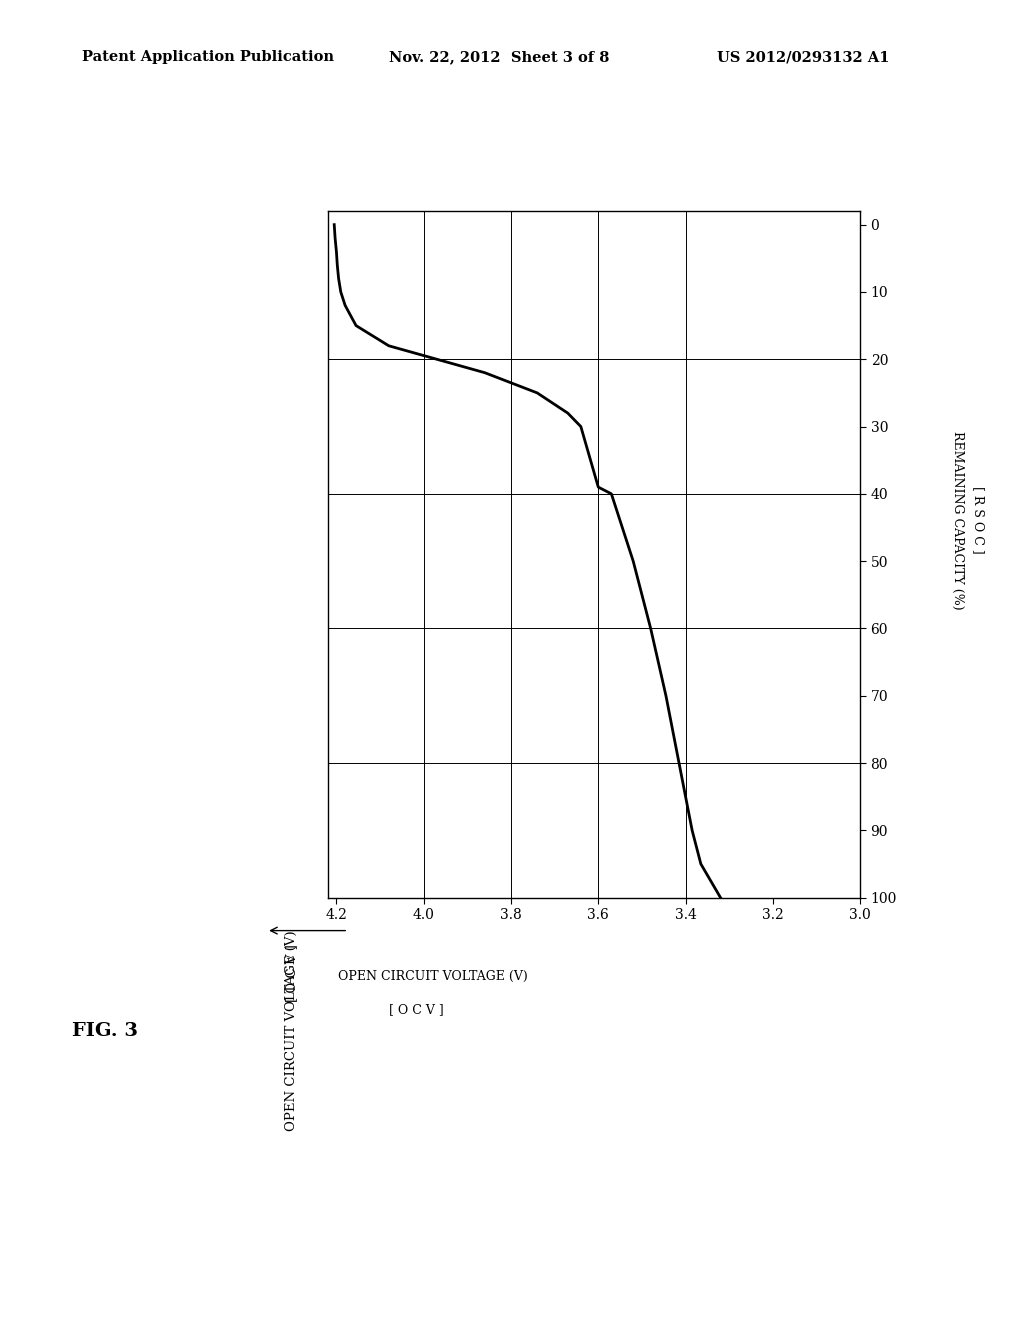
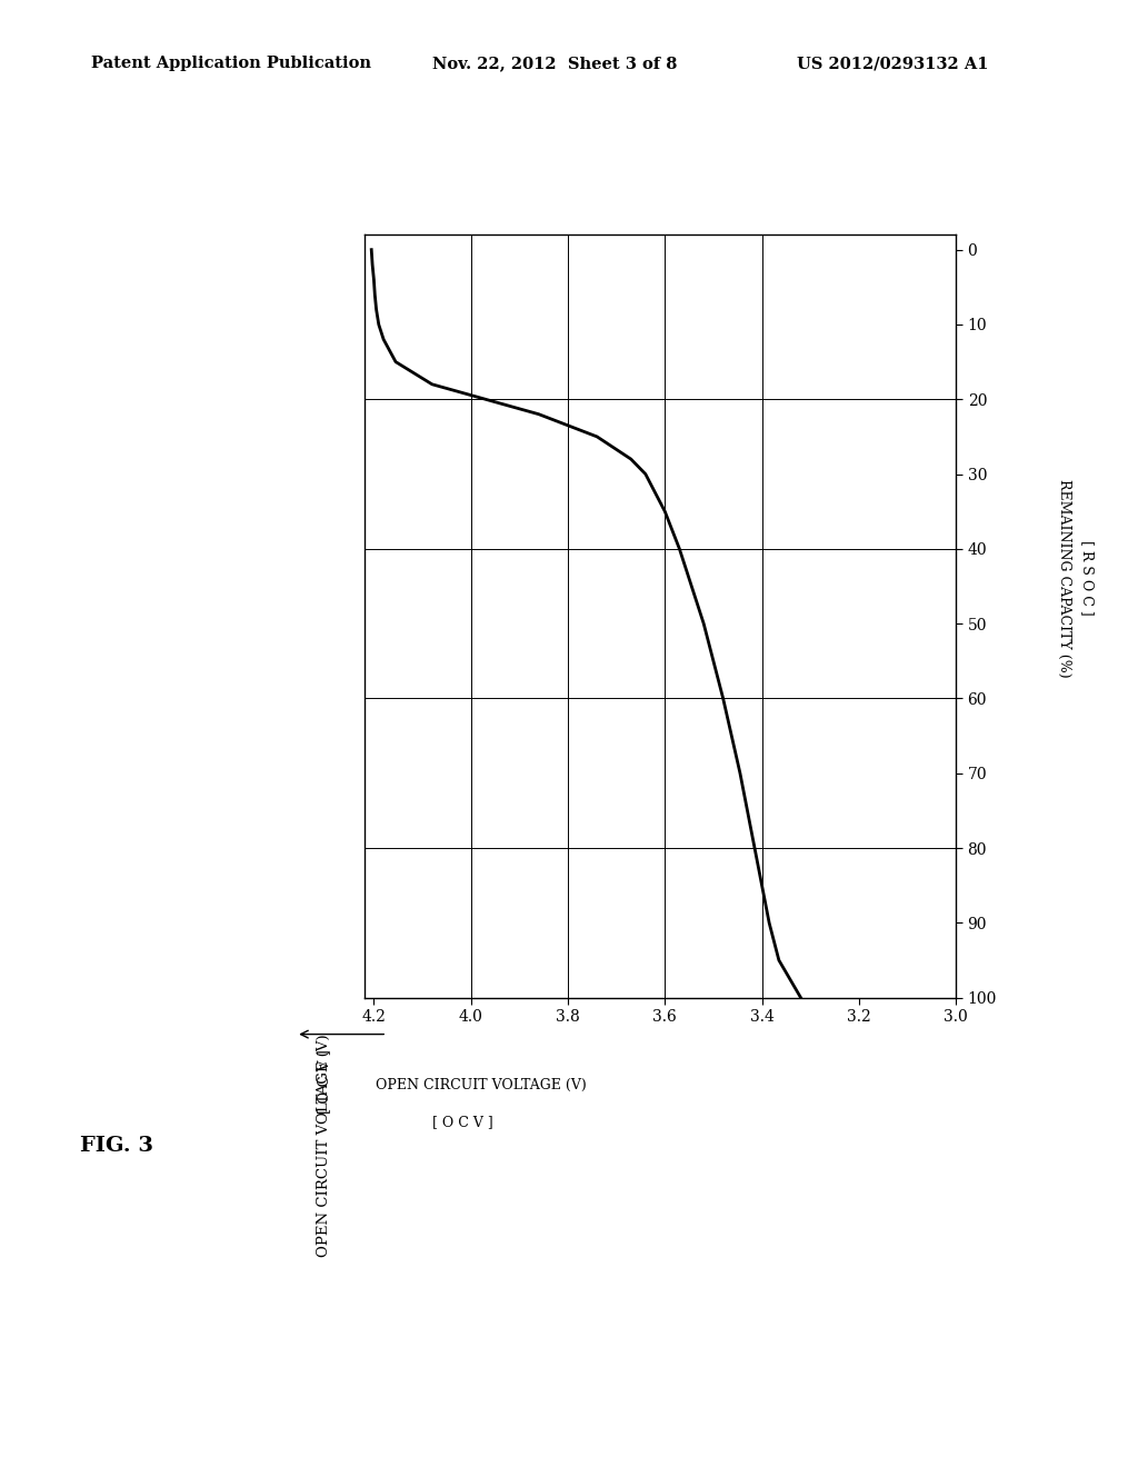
3.6: 39 -> 35
